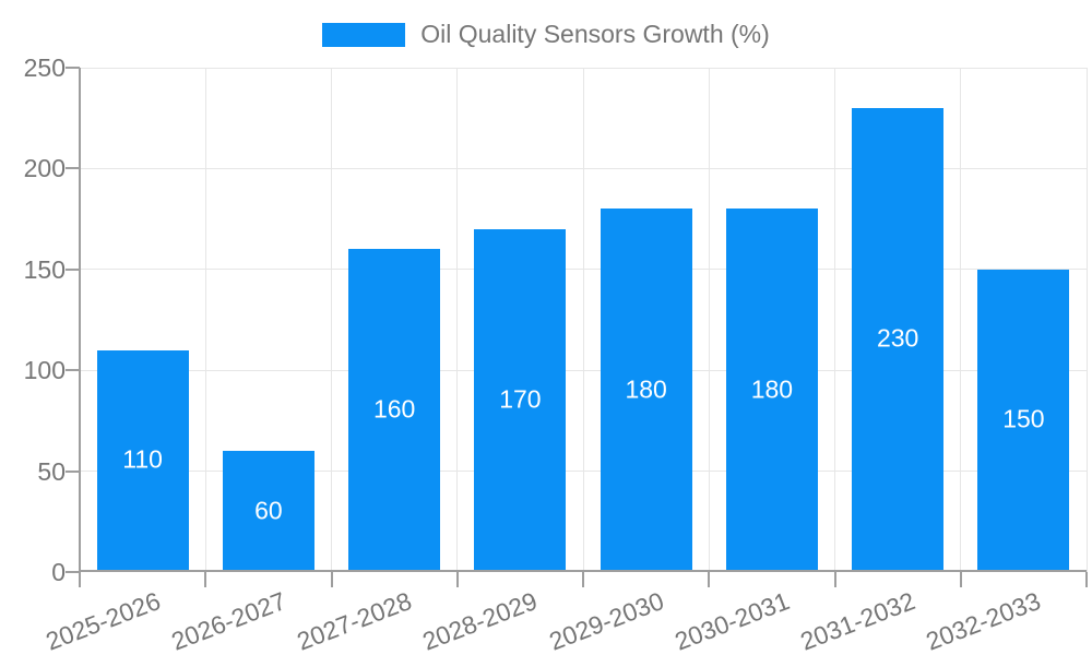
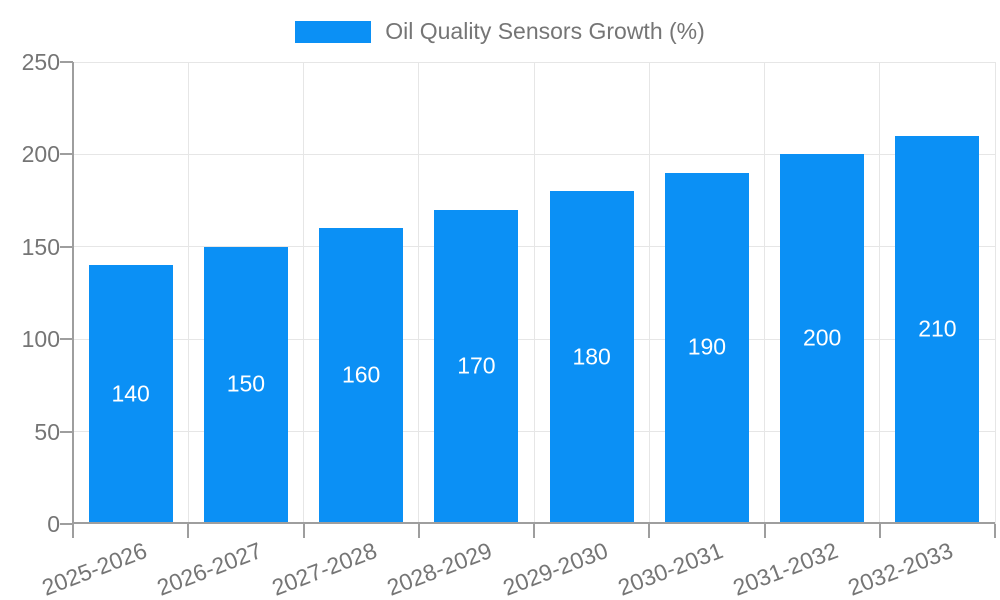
2025-2026: 110 -> 140
2026-2027: 60 -> 150
2030-2031: 180 -> 190
2031-2032: 230 -> 200
2032-2033: 150 -> 210
